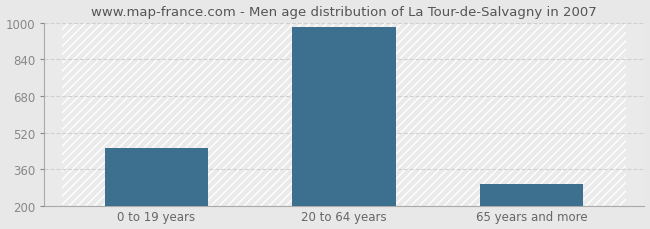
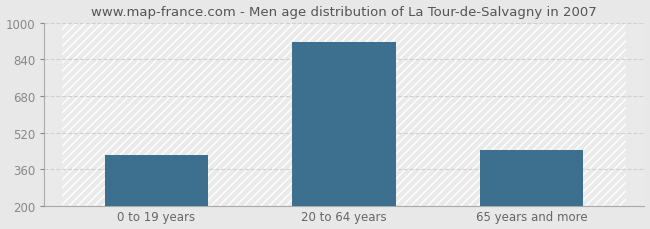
0 to 19 years: 450 -> 420
20 to 64 years: 980 -> 915
65 years and more: 295 -> 445
